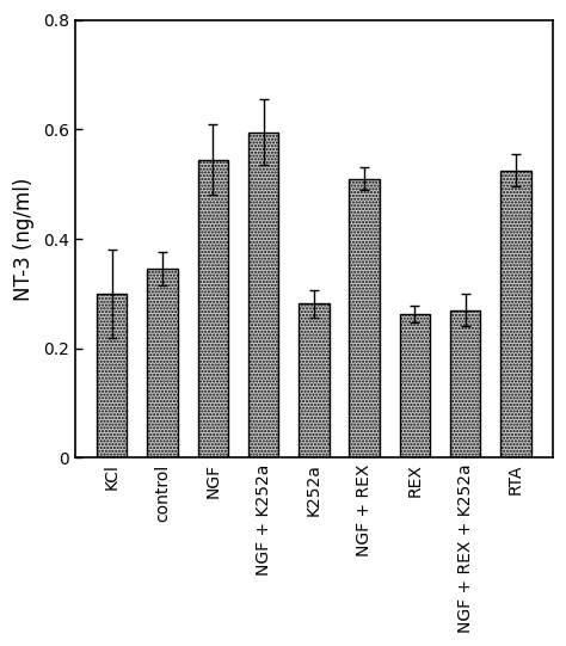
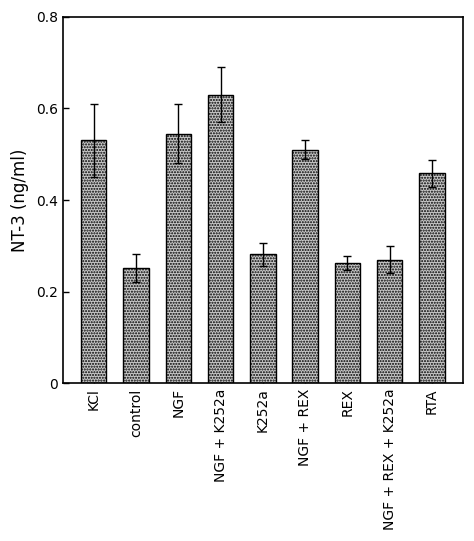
KCl: 0.300 -> 0.530
control: 0.345 -> 0.252
NGF + K252a: 0.595 -> 0.630
RTA: 0.525 -> 0.458
